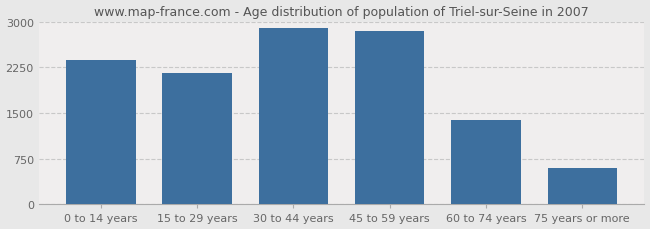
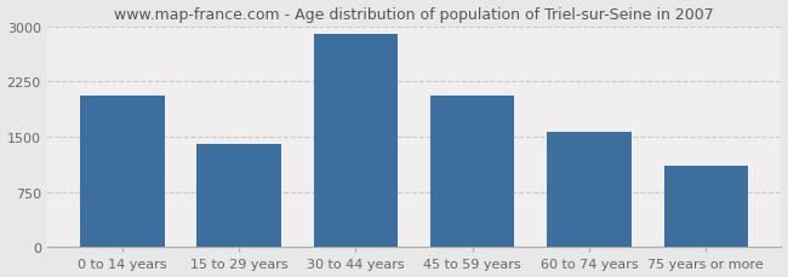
0 to 14 years: 2370 -> 2060
15 to 29 years: 2160 -> 1400
45 to 59 years: 2840 -> 2060
60 to 74 years: 1390 -> 1560
75 years or more: 590 -> 1100
